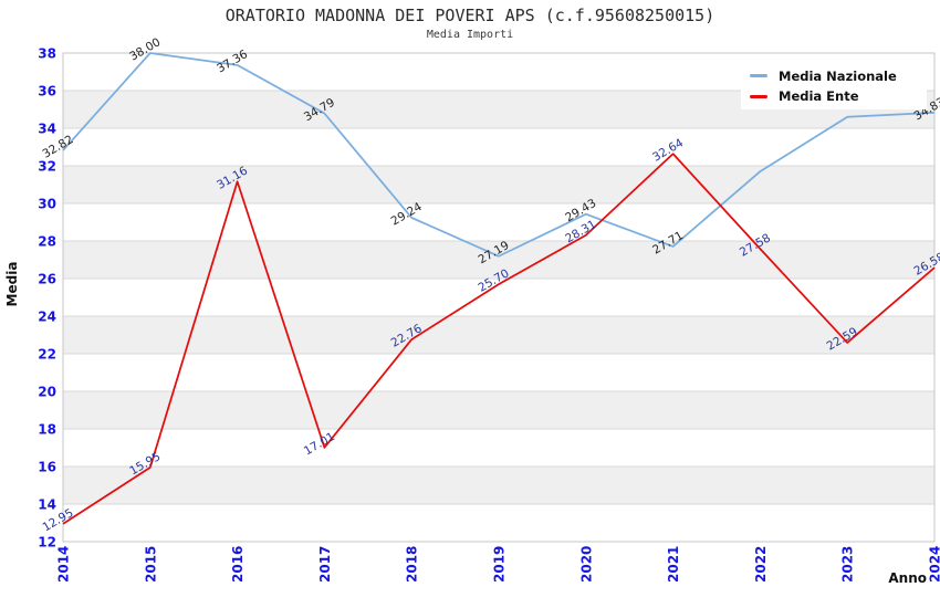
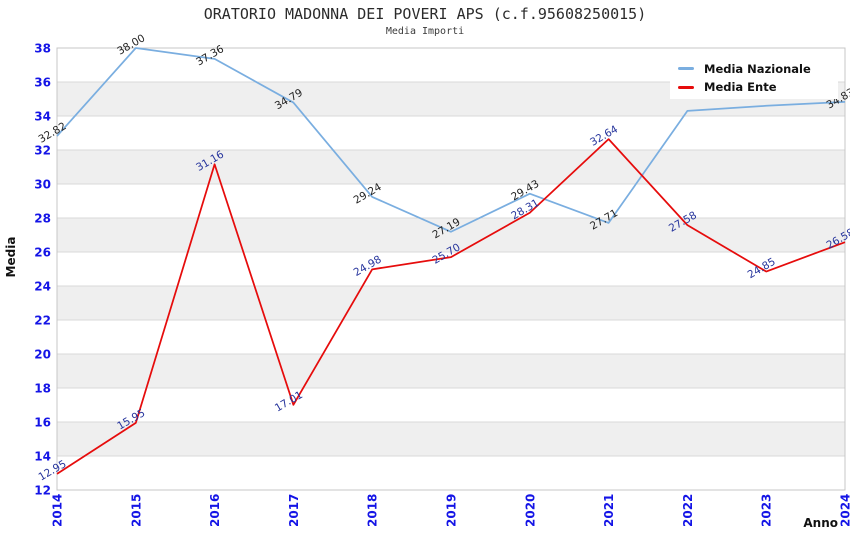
Media Ente/2018: 22.76 -> 24.98
Media Nazionale/2022: 31.7 -> 34.3
Media Ente/2023: 22.59 -> 24.85
